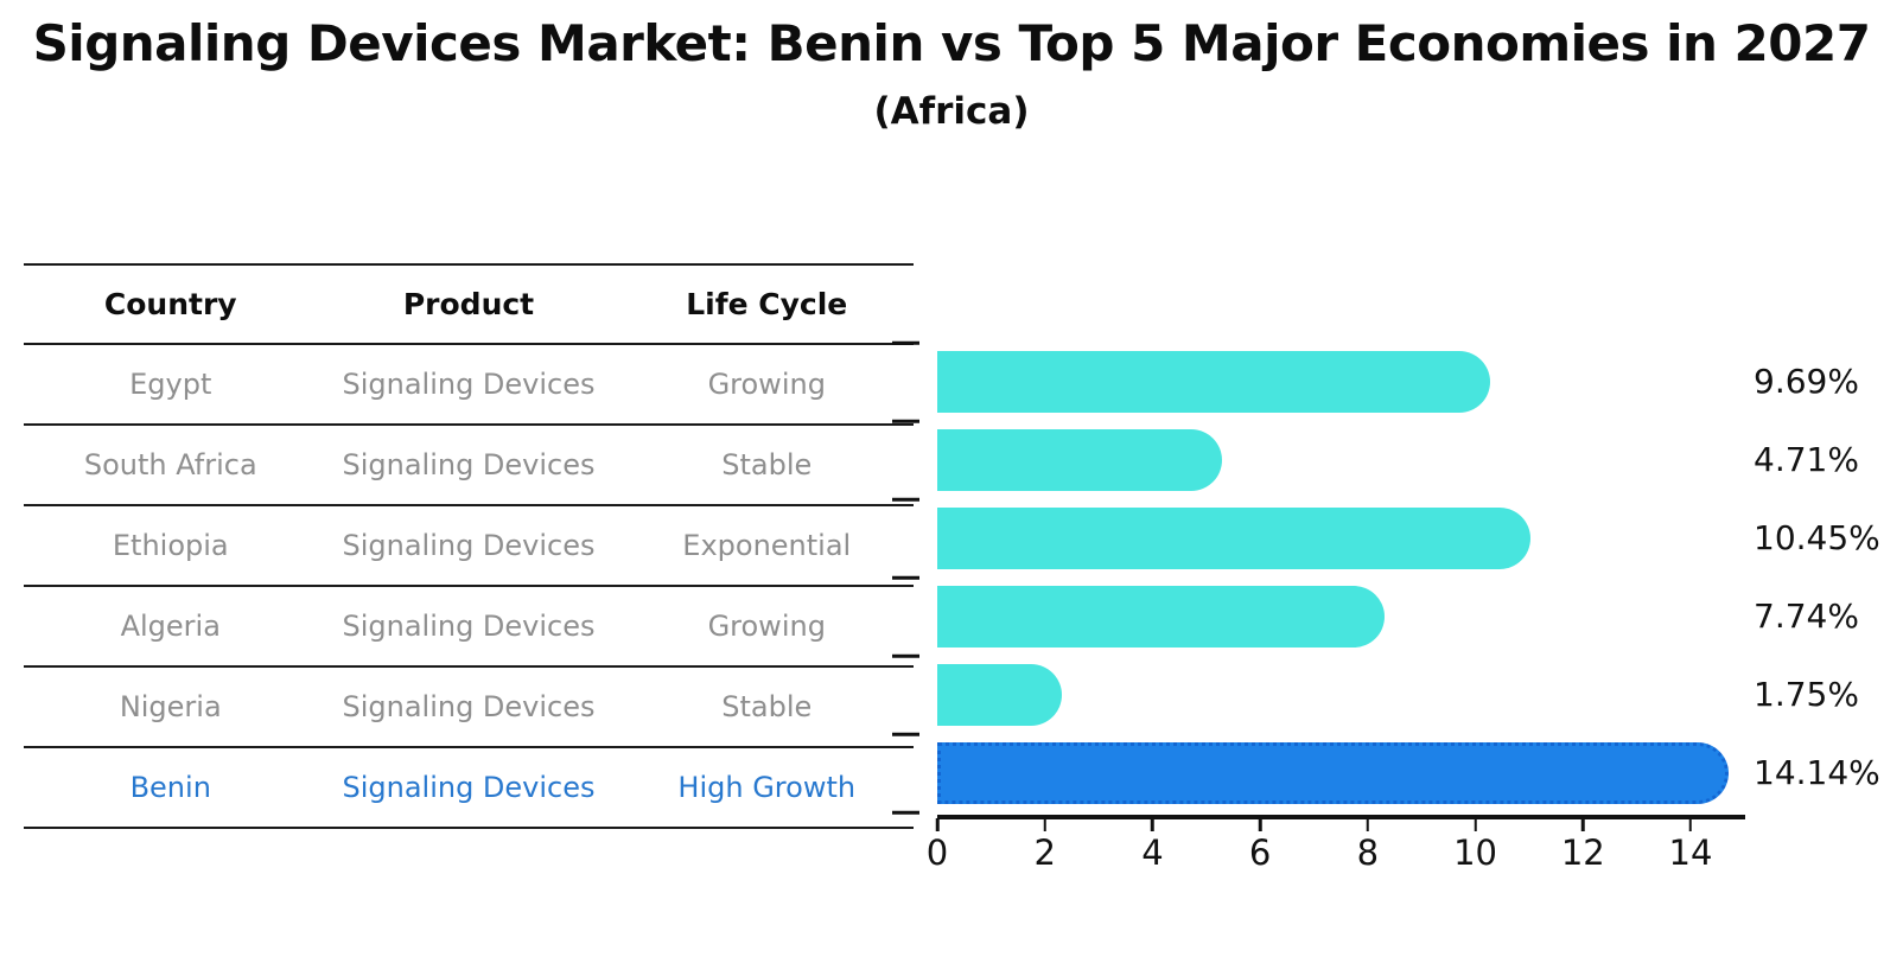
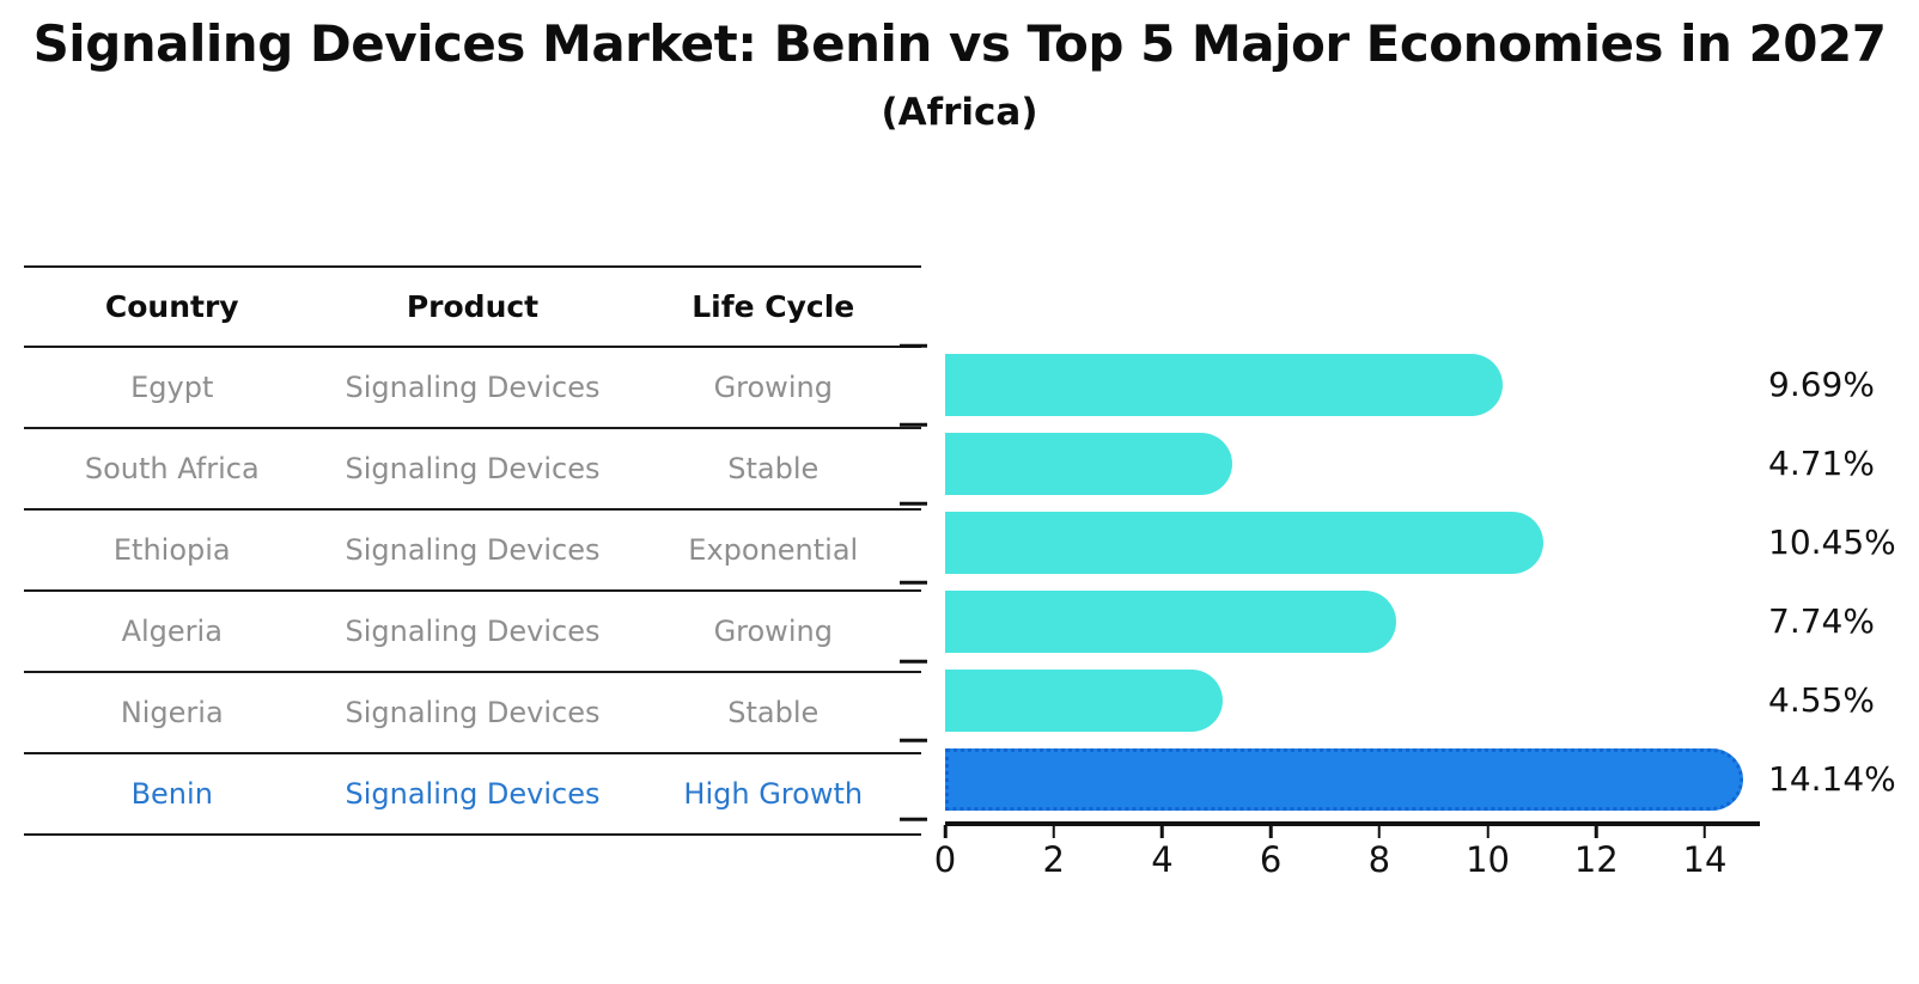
Nigeria: 1.75% -> 4.55%
